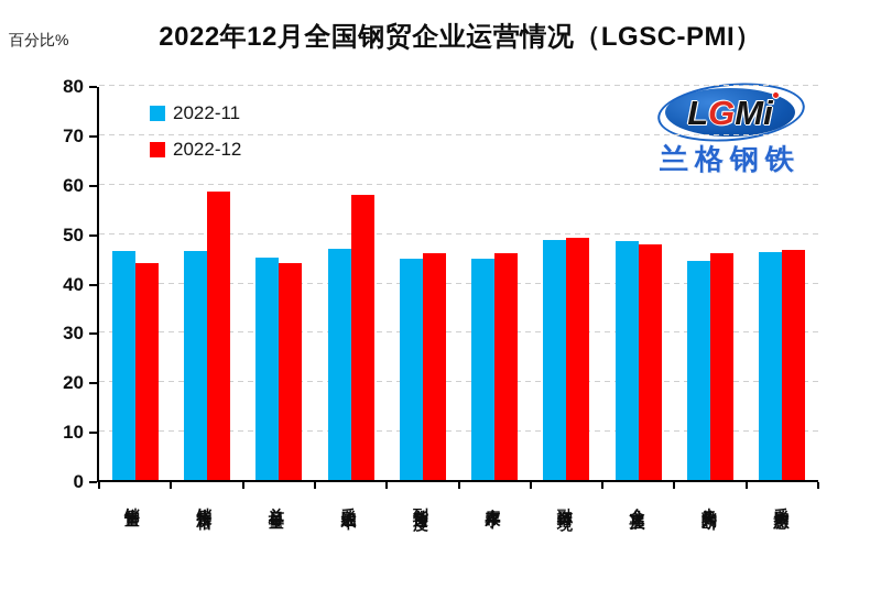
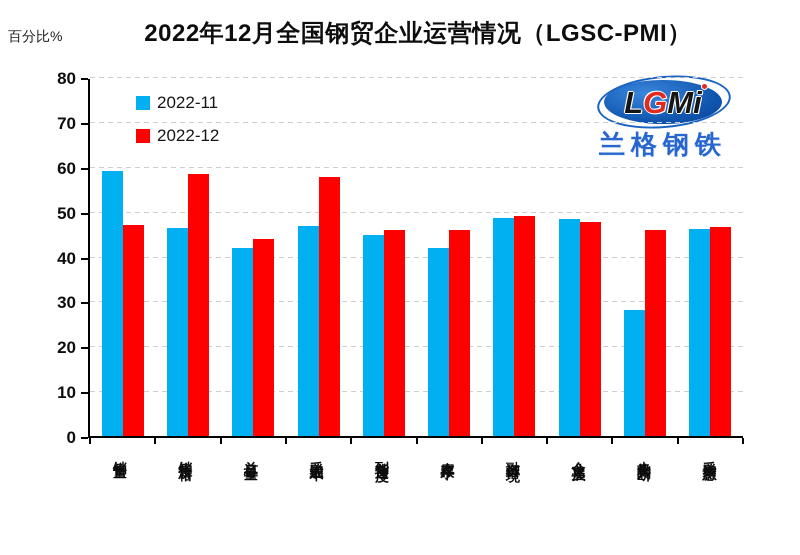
2022-11/销售量: 46 -> 59
2022-12/销售量: 44 -> 47
2022-11/总订单量: 45 -> 42
2022-11/库存水平: 45 -> 42
2022-11/走势判断: 44 -> 28
